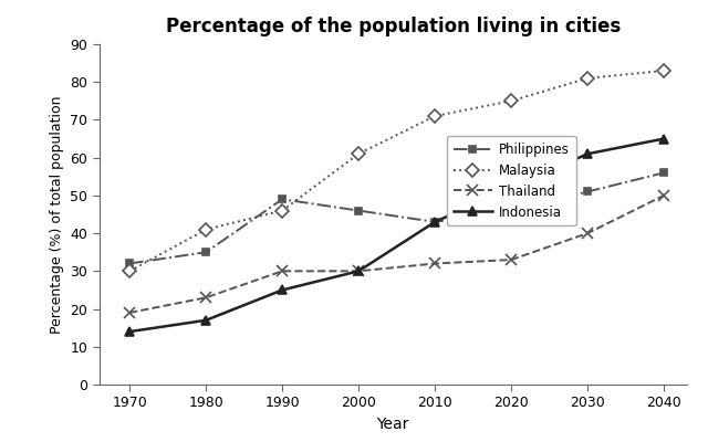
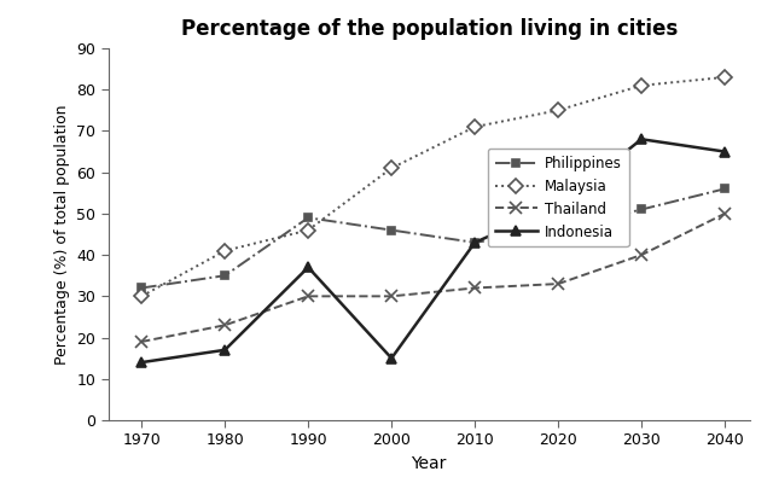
Indonesia/1990: 25 -> 37
Indonesia/2000: 30 -> 15
Indonesia/2030: 61 -> 68
